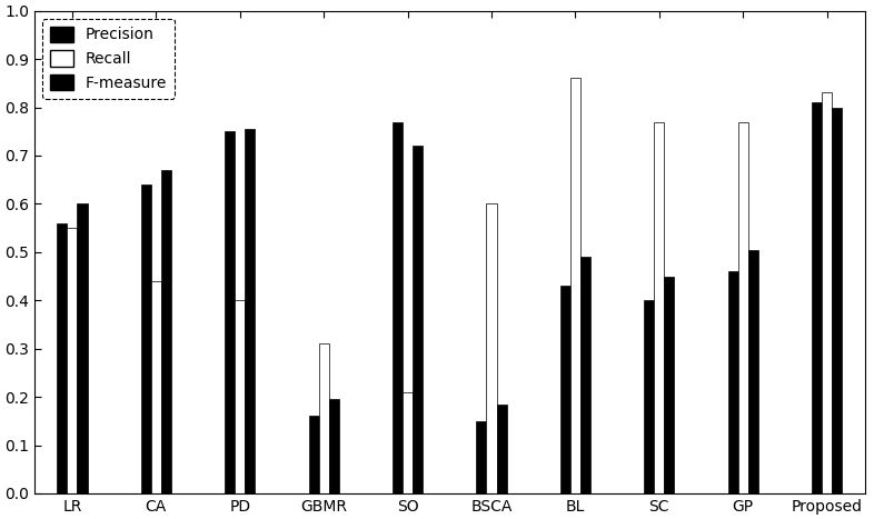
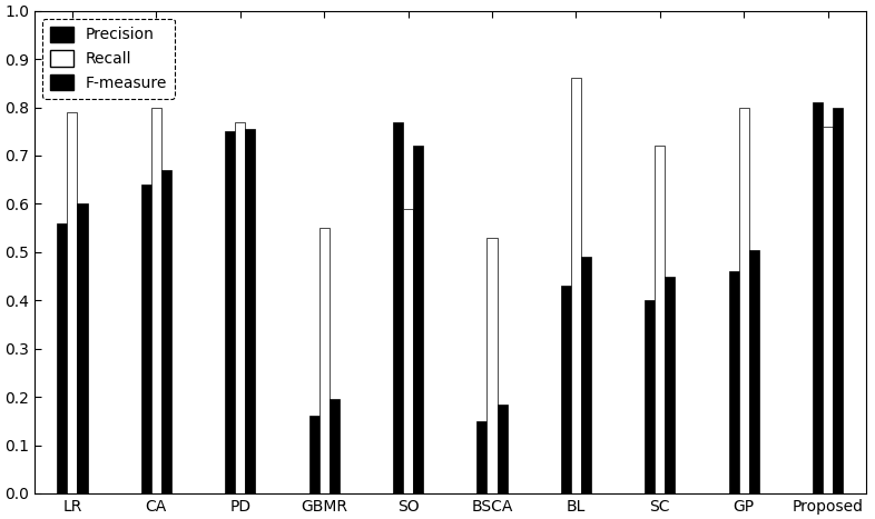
Recall/LR: 0.55 -> 0.79
Recall/CA: 0.44 -> 0.80
Recall/PD: 0.40 -> 0.77
Recall/GBMR: 0.31 -> 0.55
Recall/SO: 0.21 -> 0.59
Recall/BSCA: 0.60 -> 0.53
Recall/SC: 0.77 -> 0.72
Recall/GP: 0.77 -> 0.80
Recall/Proposed: 0.83 -> 0.76
